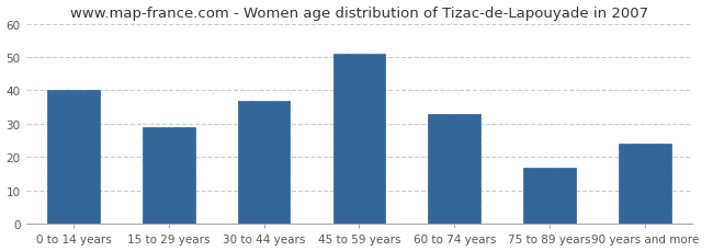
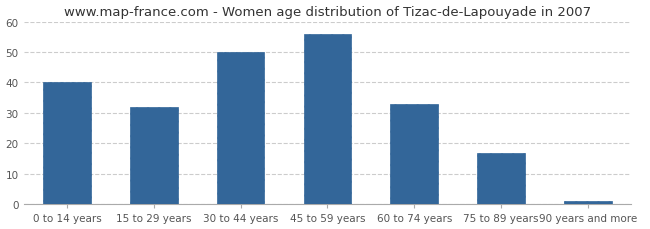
15 to 29 years: 29 -> 32
30 to 44 years: 37 -> 50
45 to 59 years: 51 -> 56
90 years and more: 24 -> 1
